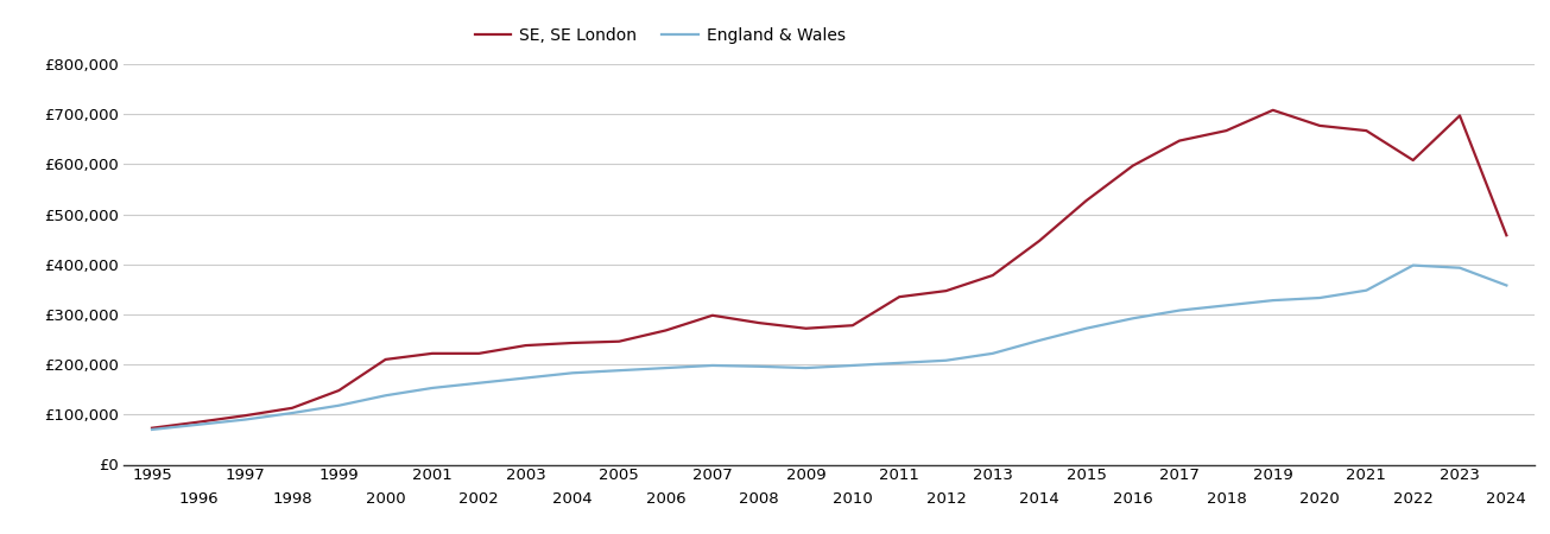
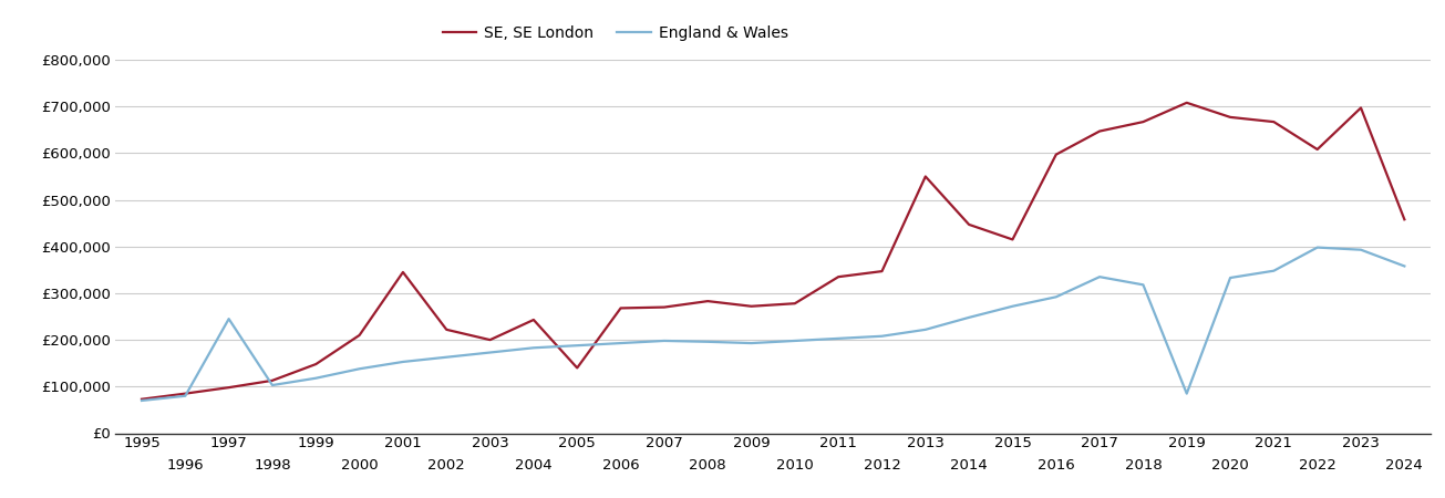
England & Wales/1997: £90,000 -> £245,000
SE, SE London/2001: £222,000 -> £345,000
SE, SE London/2003: £238,000 -> £200,000
SE, SE London/2005: £246,000 -> £140,000
SE, SE London/2007: £298,000 -> £270,000
SE, SE London/2013: £378,000 -> £550,000
SE, SE London/2015: £527,000 -> £415,000
England & Wales/2017: £308,000 -> £335,000
England & Wales/2019: £328,000 -> £85,000
